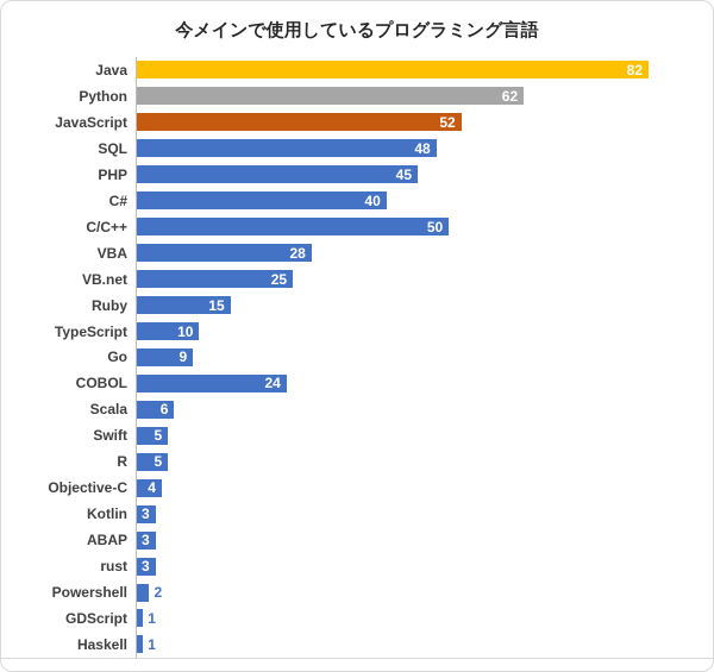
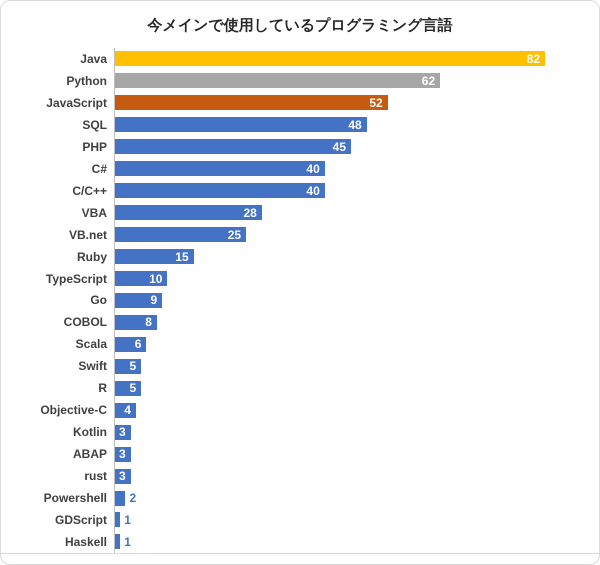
C/C++: 50 -> 40
COBOL: 24 -> 8
